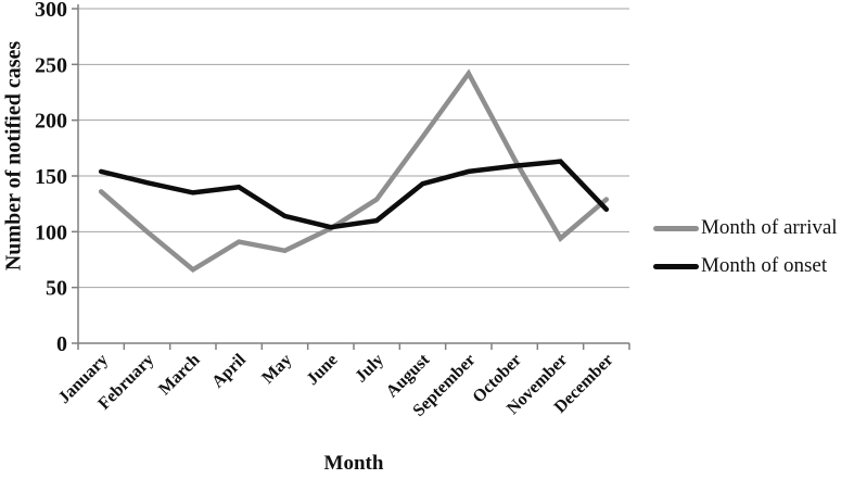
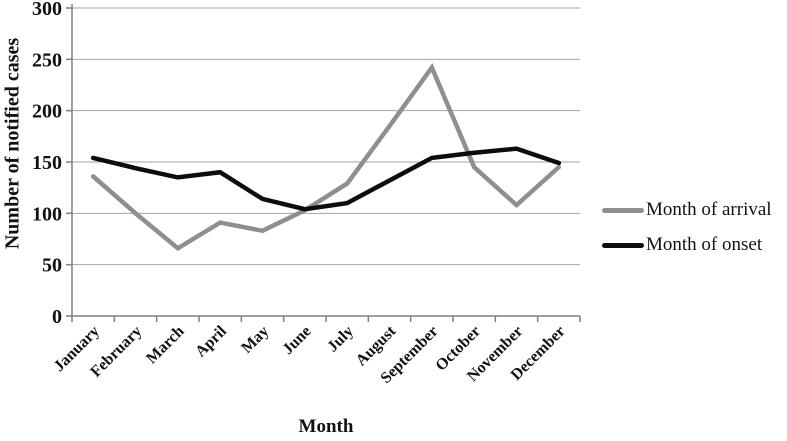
Month of onset/August: 143 -> 132
Month of arrival/October: 165 -> 145
Month of arrival/November: 94 -> 108
Month of arrival/December: 129 -> 145
Month of onset/December: 120 -> 149
